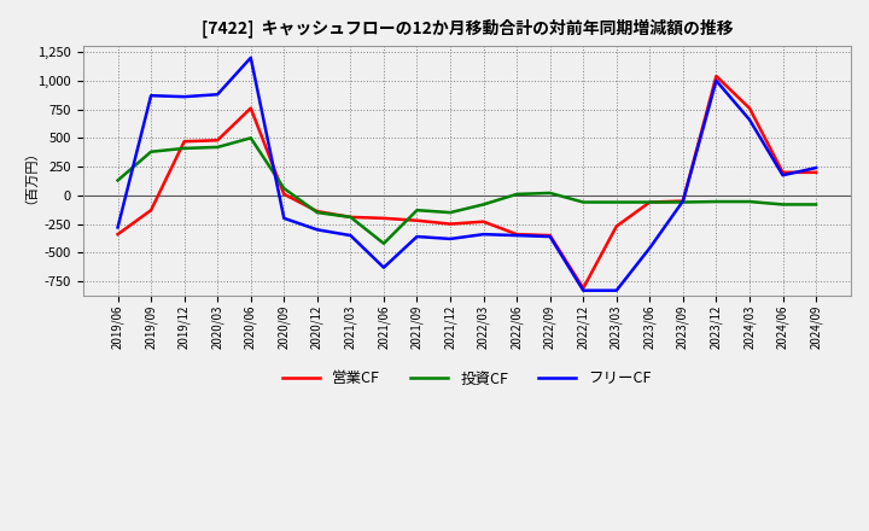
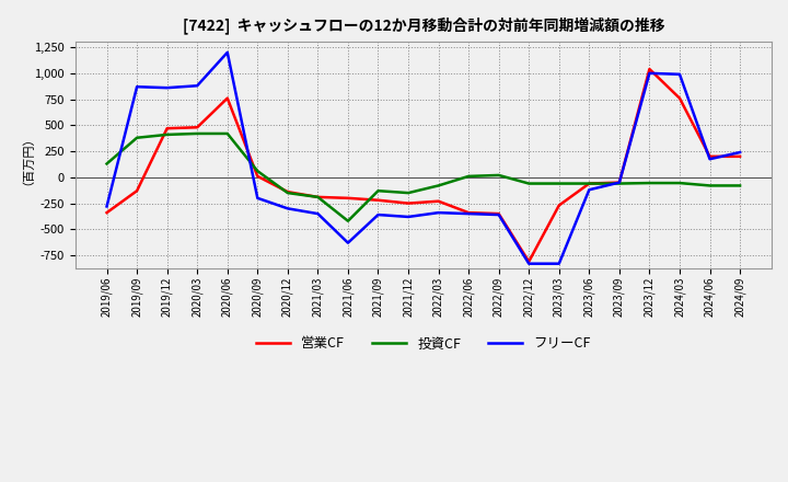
投資CF/2020/06: 500 -> 420
フリーCF/2023/06: -460 -> -120
フリーCF/2024/03: 660 -> 990
